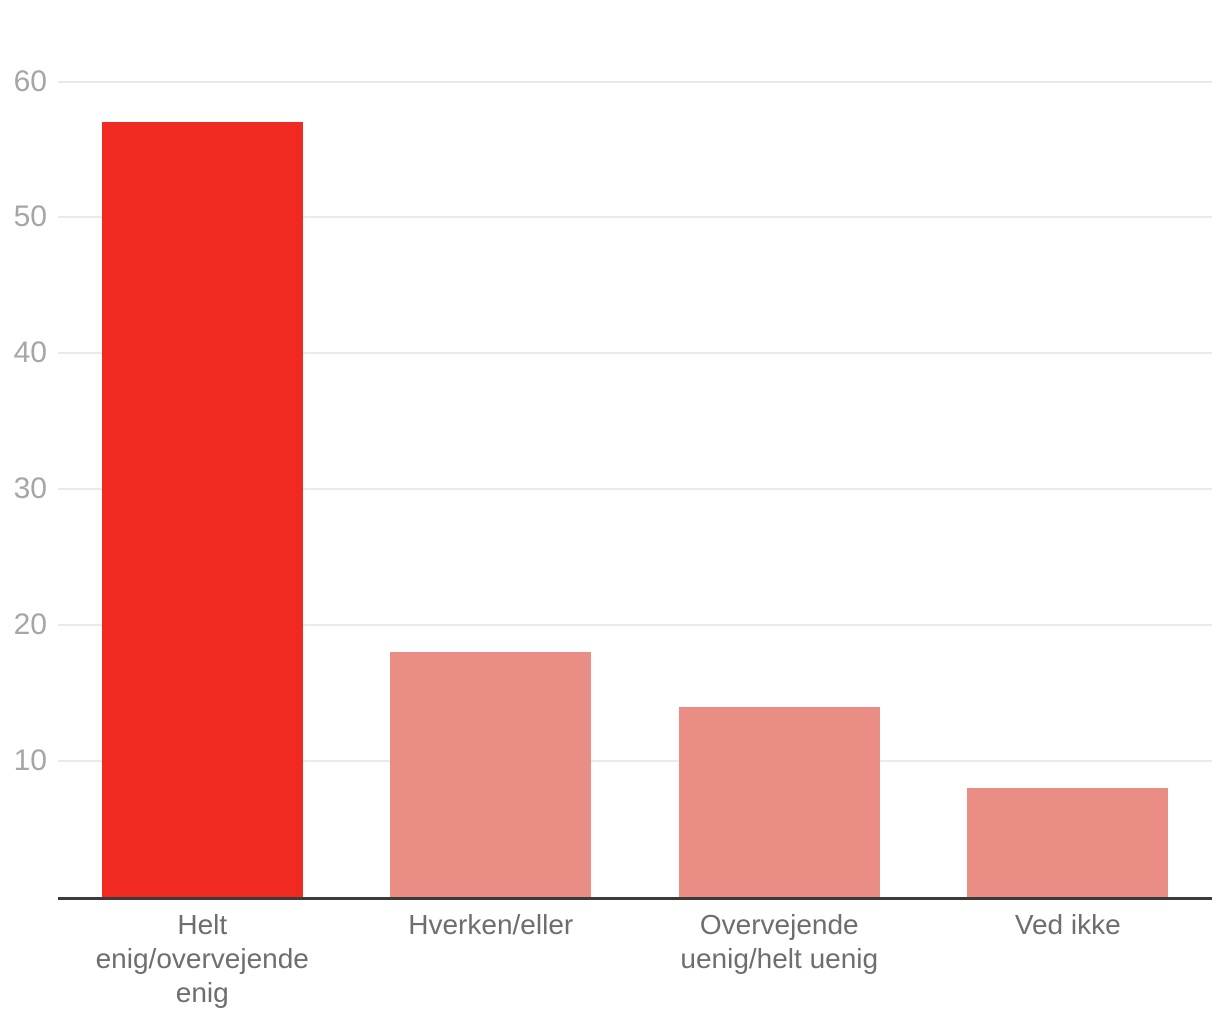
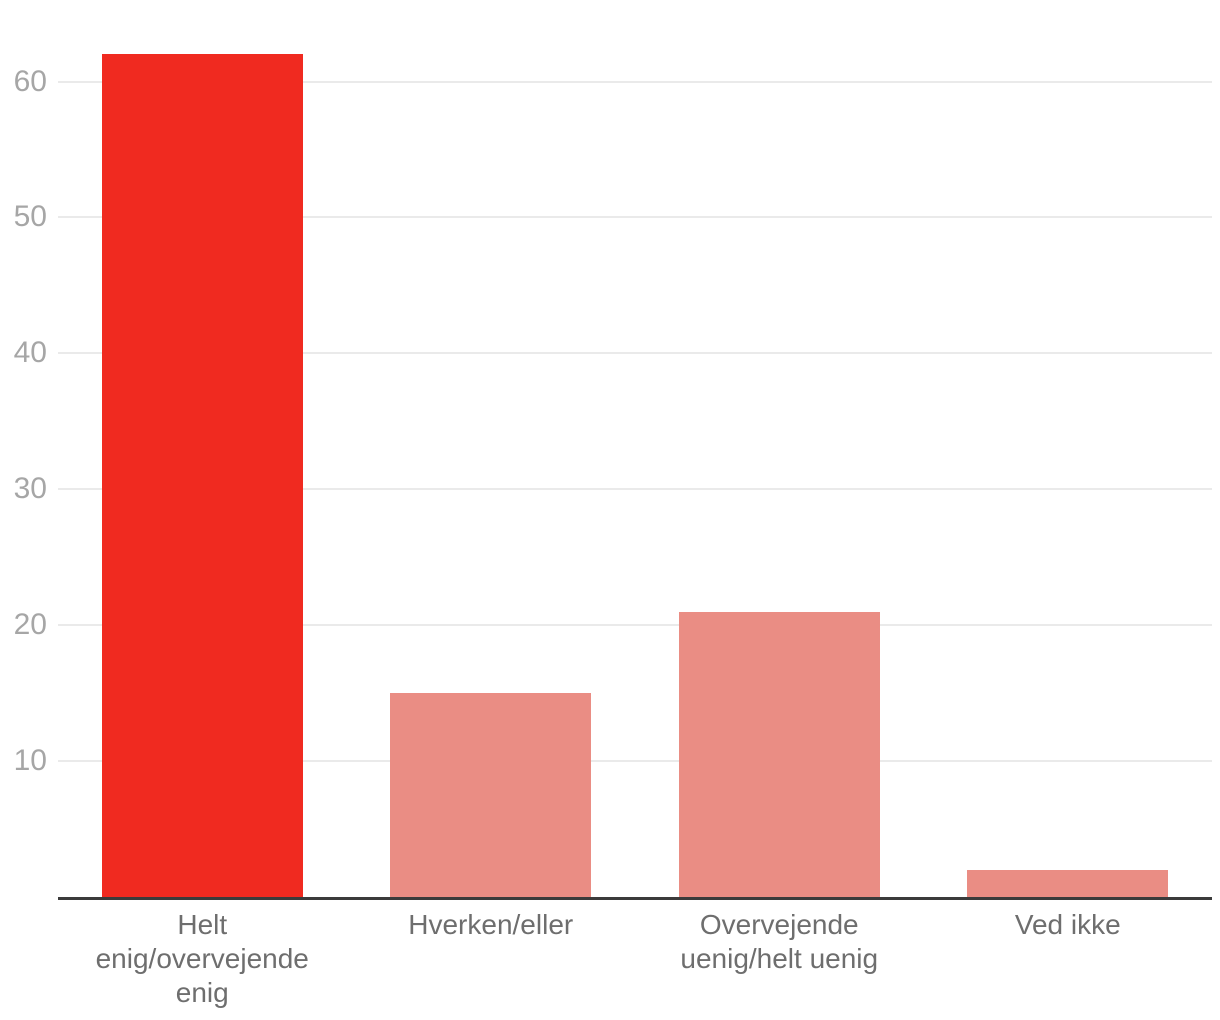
Helt enig/overvejende enig: 57 -> 62
Hverken/eller: 18 -> 15
Overvejende uenig/helt uenig: 14 -> 21
Ved ikke: 8 -> 2
